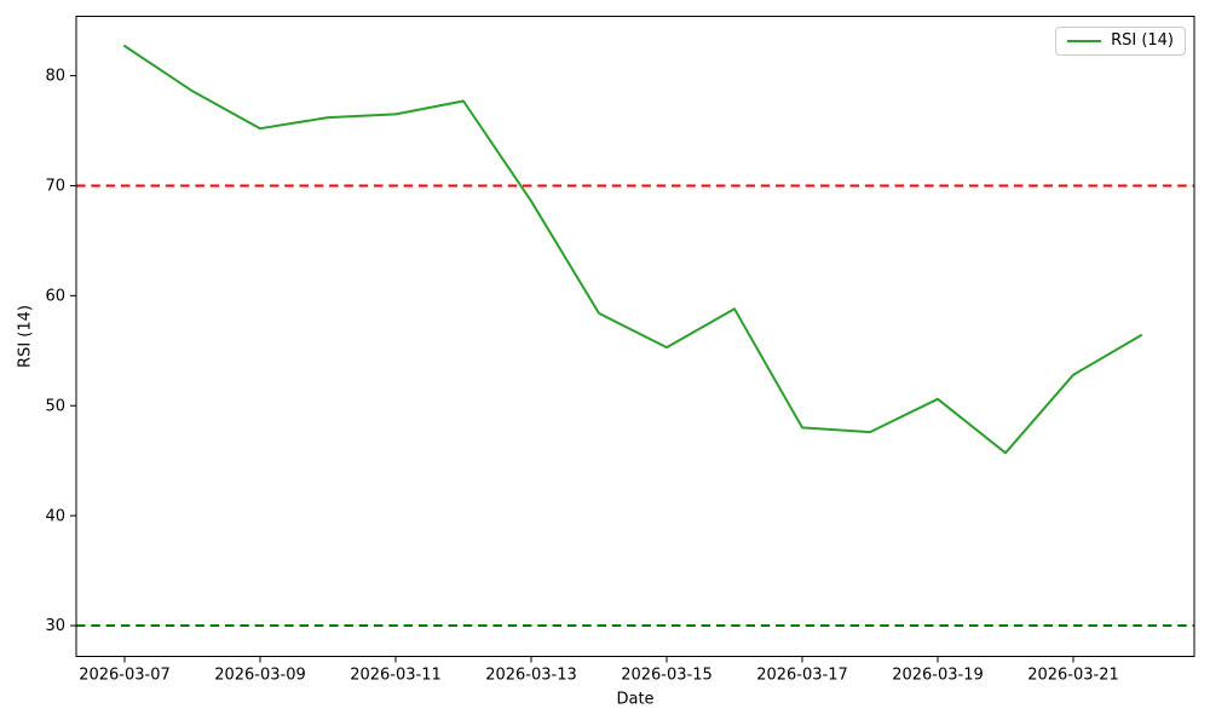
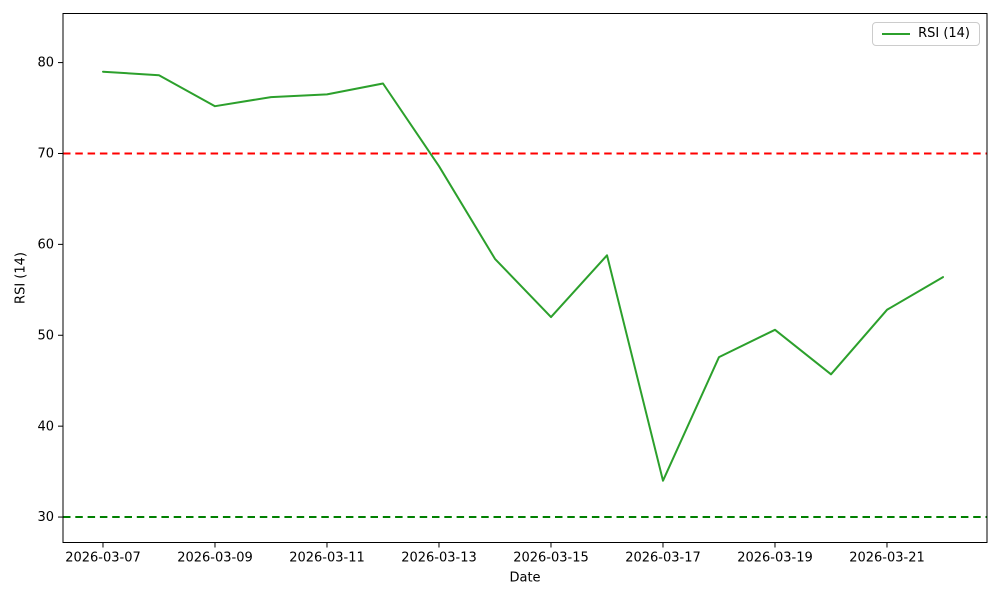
2026-03-07: 83 -> 79
2026-03-15: 55 -> 52
2026-03-17: 48 -> 34
